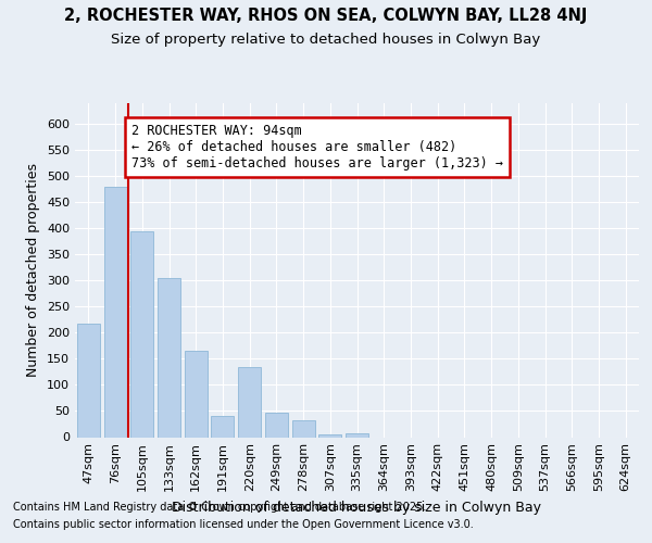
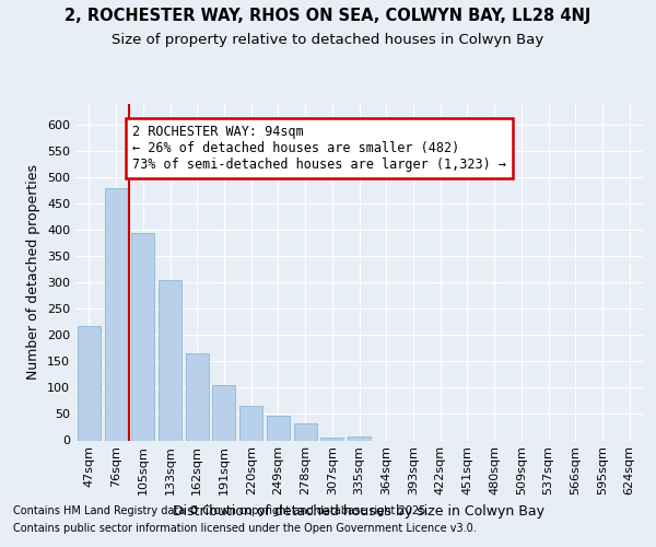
191sqm: 40 -> 105
220sqm: 135 -> 65
